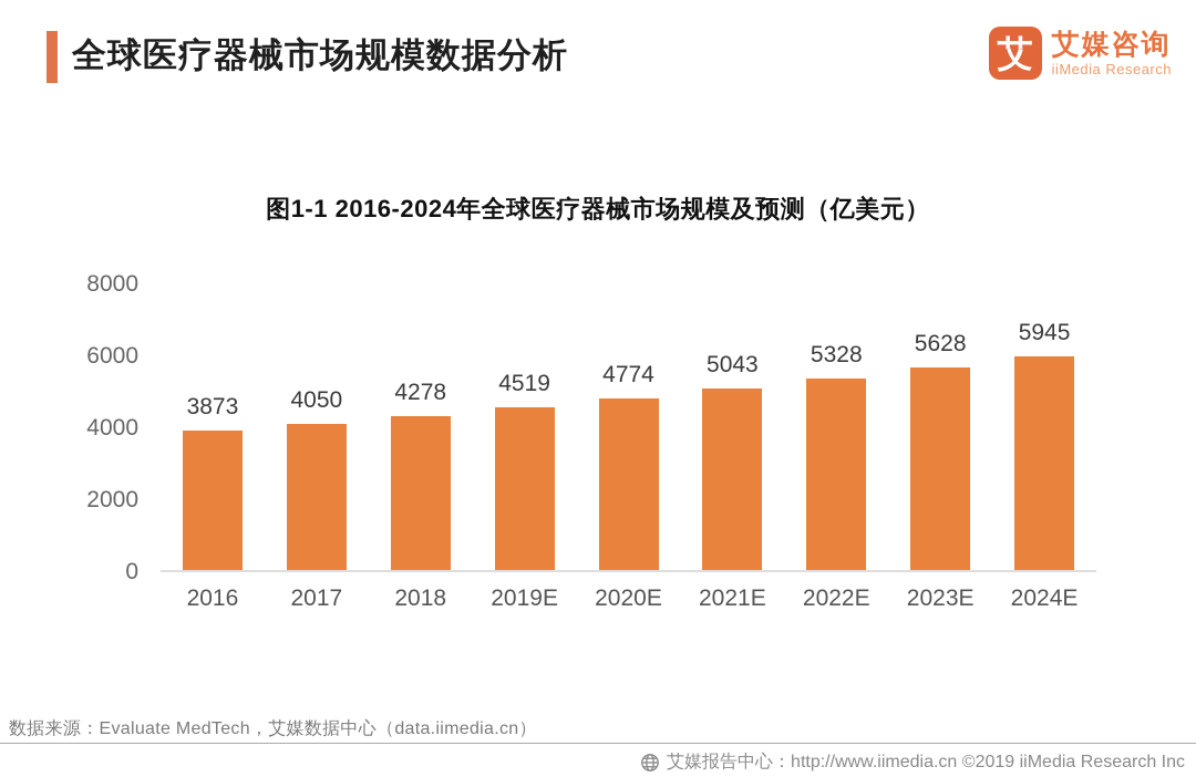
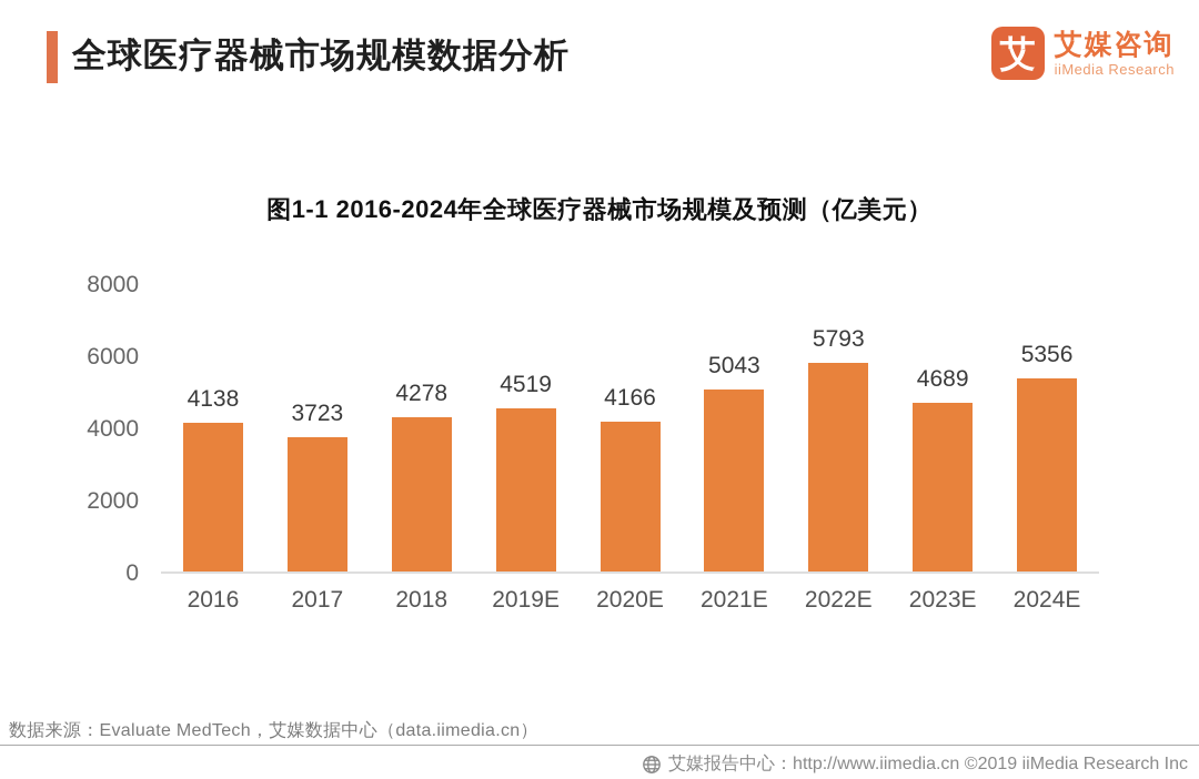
2016: 3873 -> 4138
2017: 4050 -> 3723
2020E: 4774 -> 4166
2022E: 5328 -> 5793
2023E: 5628 -> 4689
2024E: 5945 -> 5356
